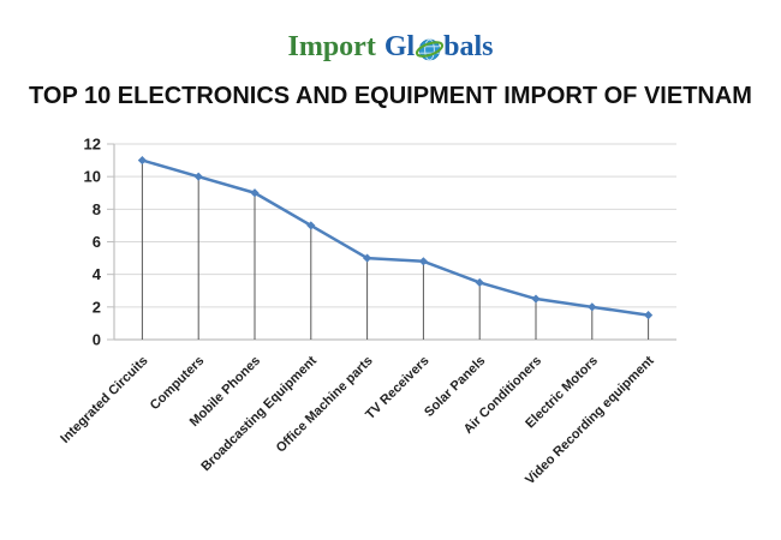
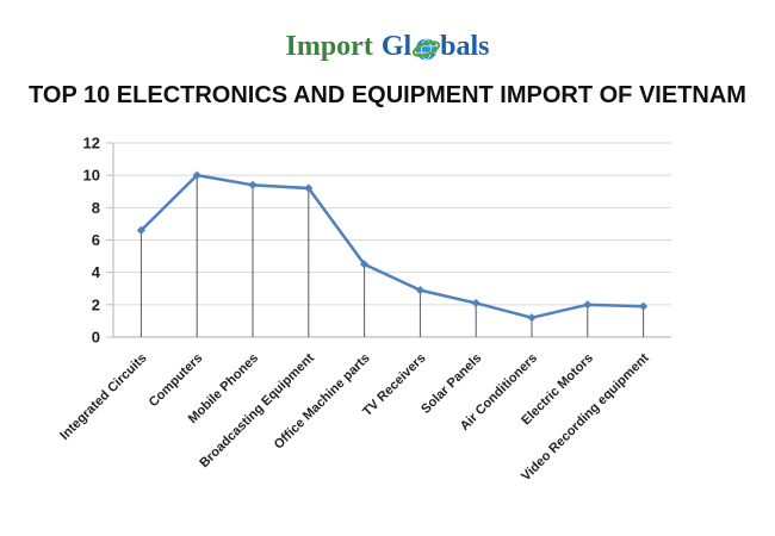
Integrated Circuits: 11.0 -> 6.6
Mobile Phones: 9.0 -> 9.4
Broadcasting Equipment: 7.0 -> 9.2
Office Machine parts: 5.0 -> 4.5
TV Receivers: 4.8 -> 2.9
Solar Panels: 3.5 -> 2.1
Air Conditioners: 2.5 -> 1.2
Video Recording equipment: 1.5 -> 1.9
